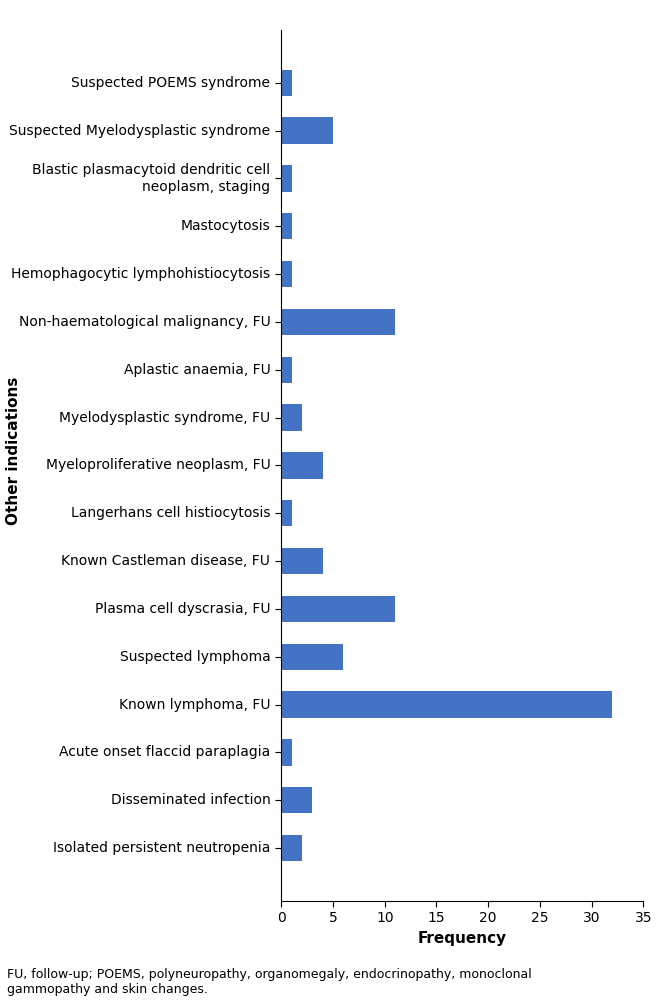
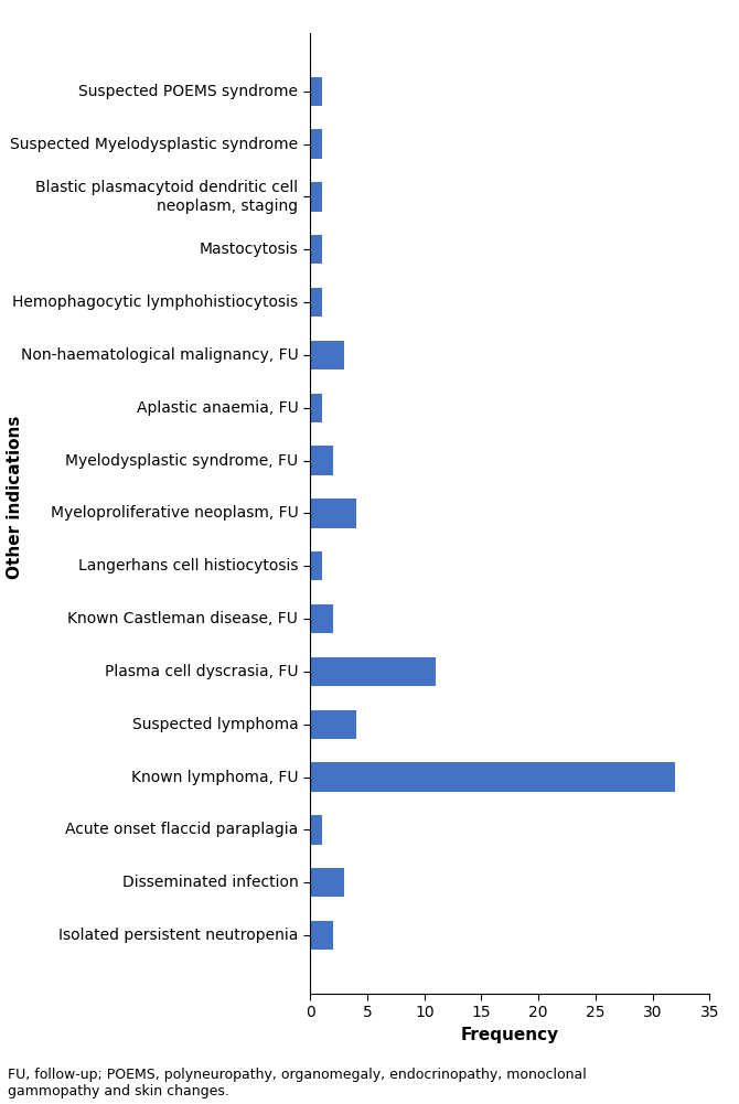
Suspected Myelodysplastic syndrome: 5 -> 1
Non-haematological malignancy, FU: 11 -> 3
Known Castleman disease, FU: 4 -> 2
Suspected lymphoma: 6 -> 4
